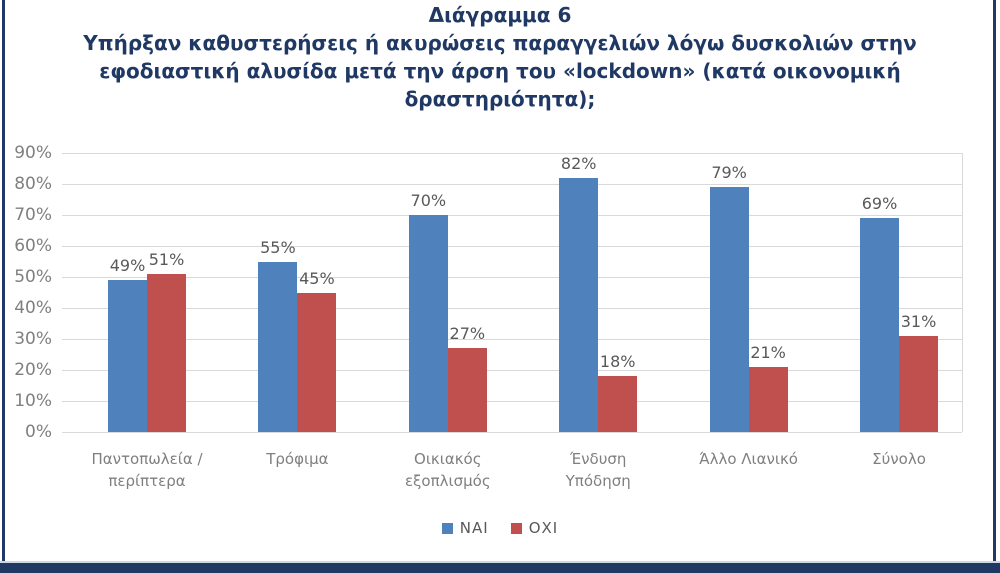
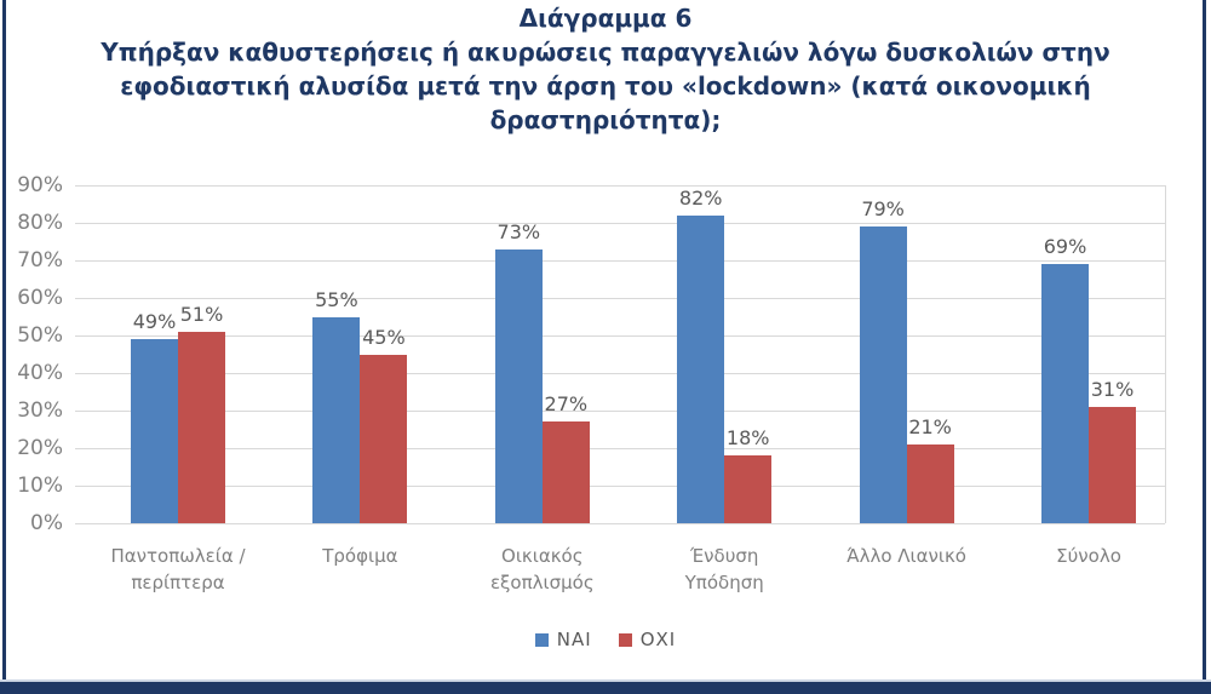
ΝΑΙ/Οικιακός εξοπλισμός: 70% -> 73%
